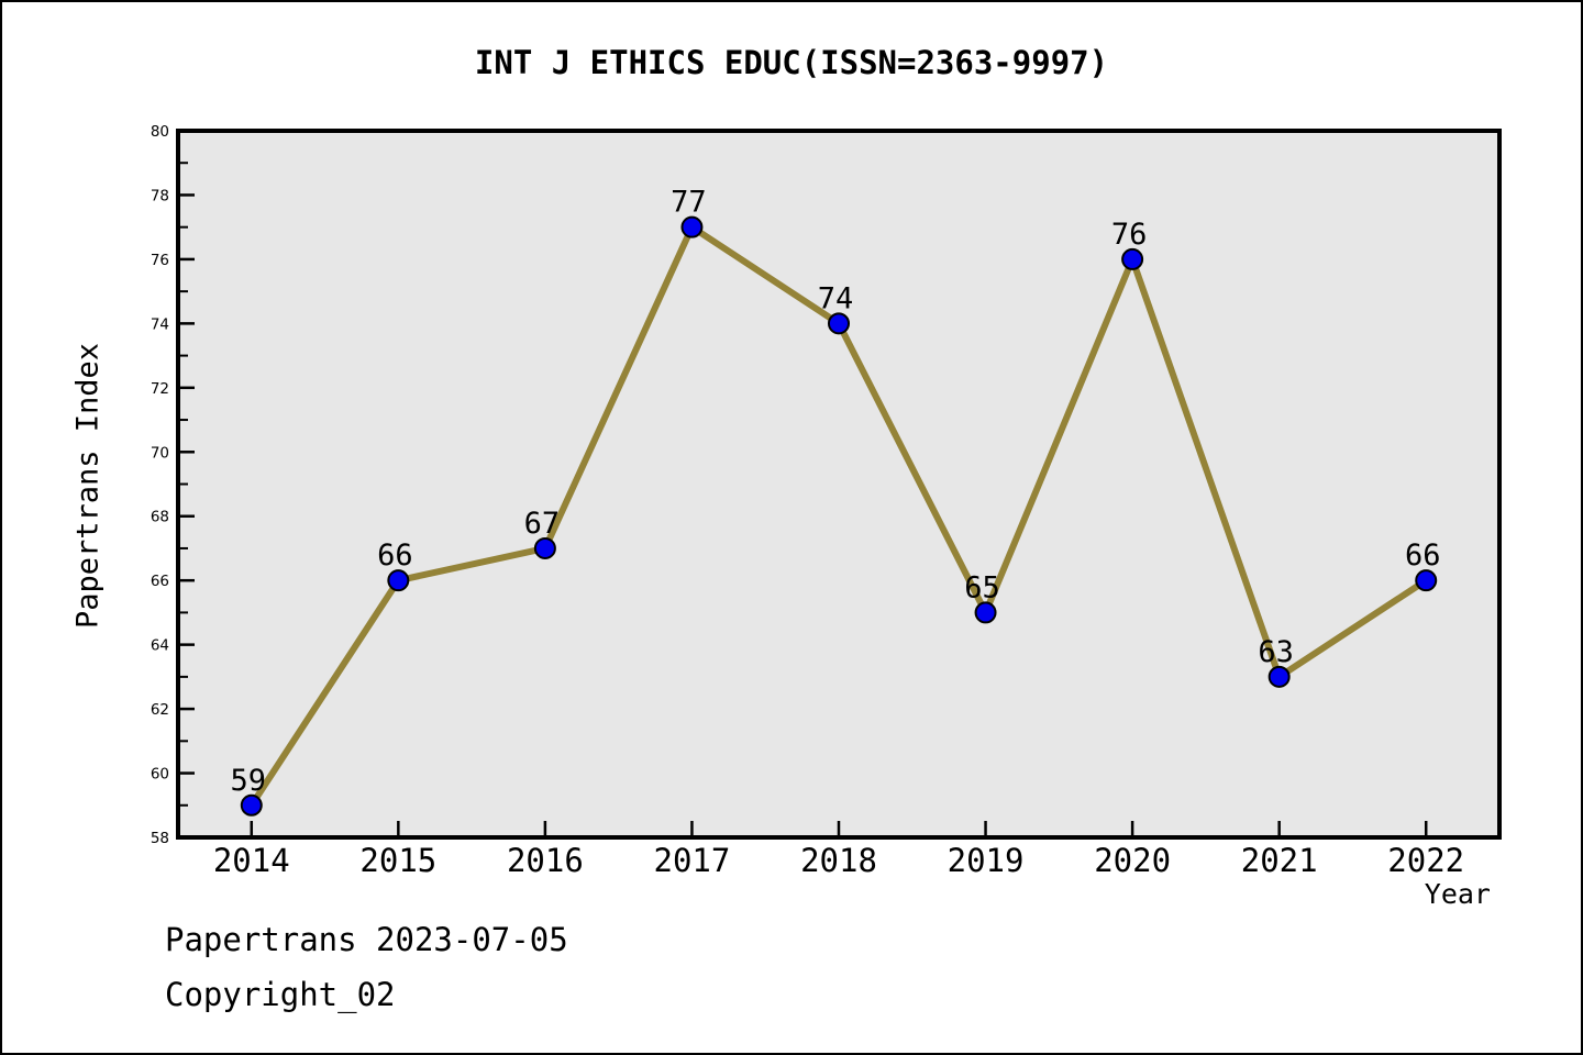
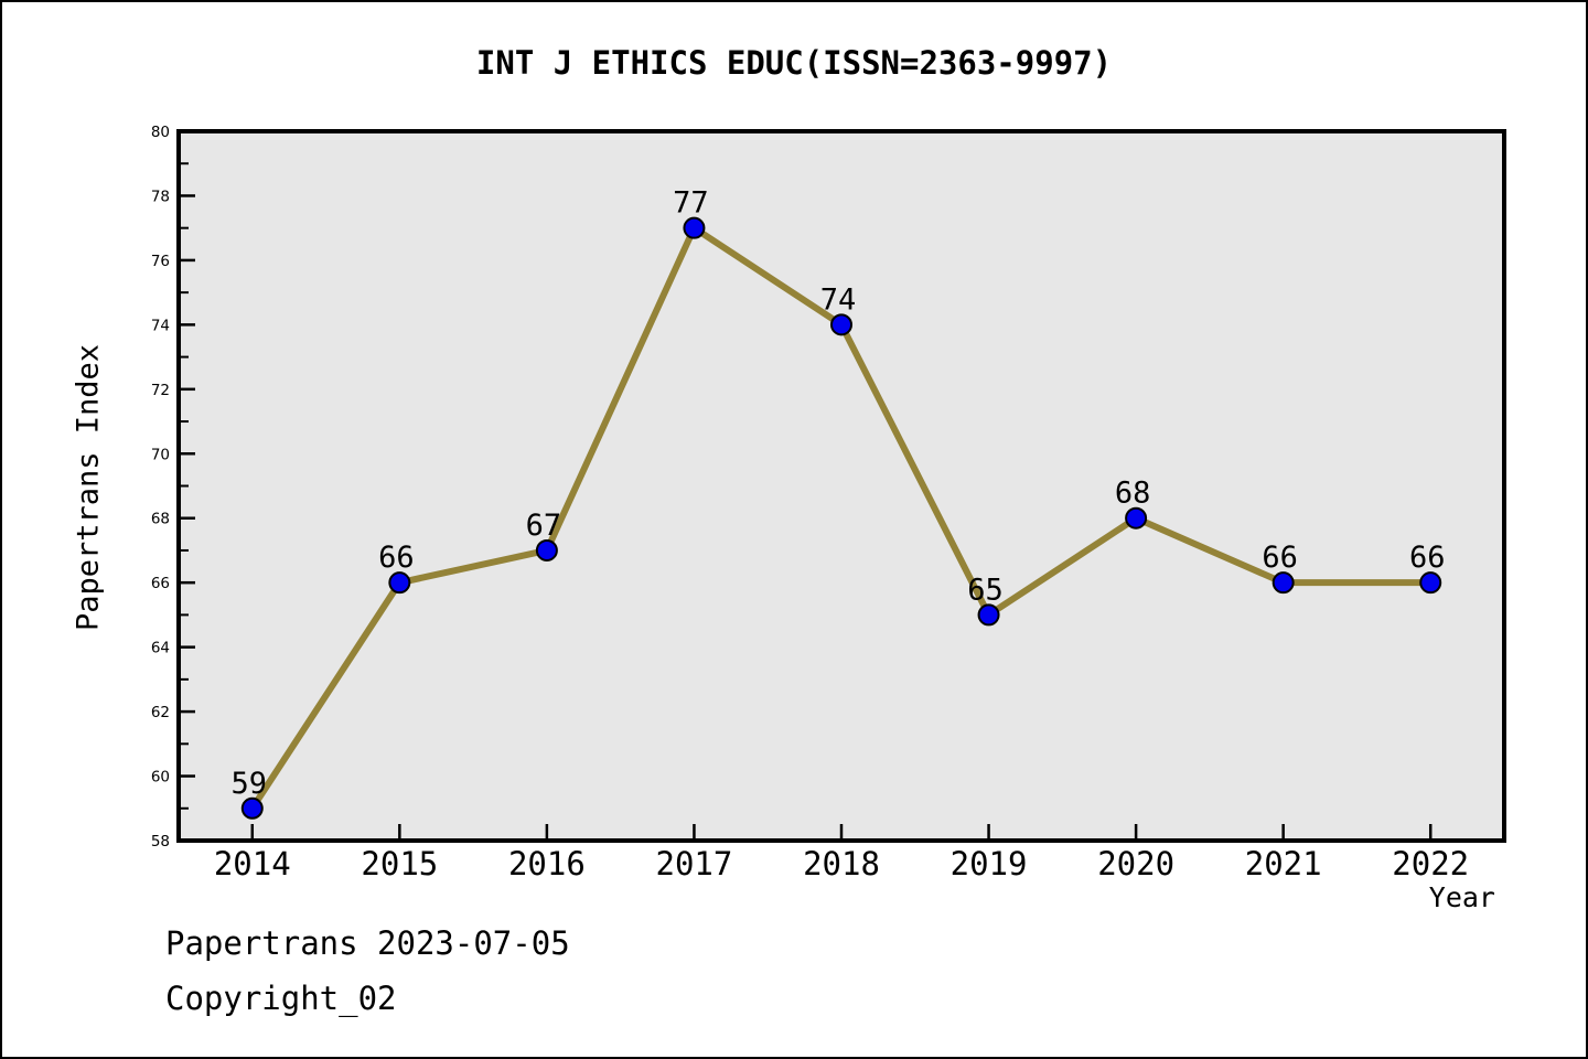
2020: 76 -> 68
2021: 63 -> 66
